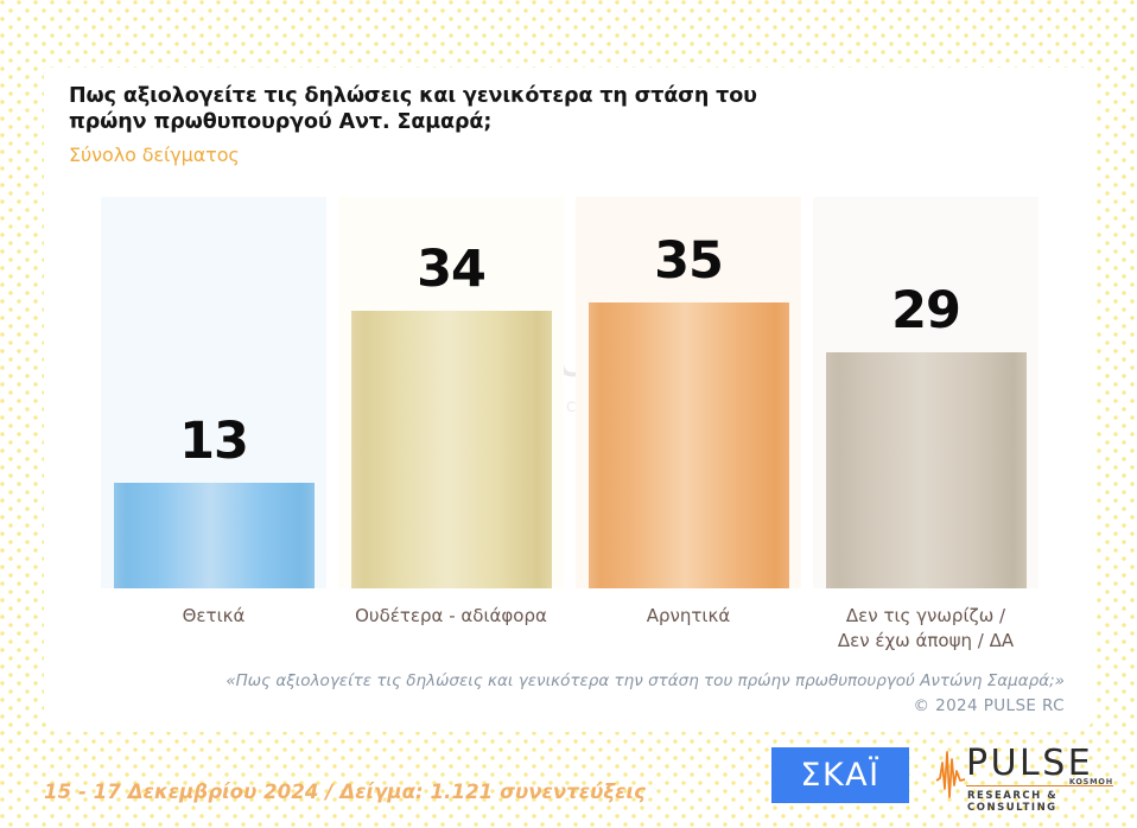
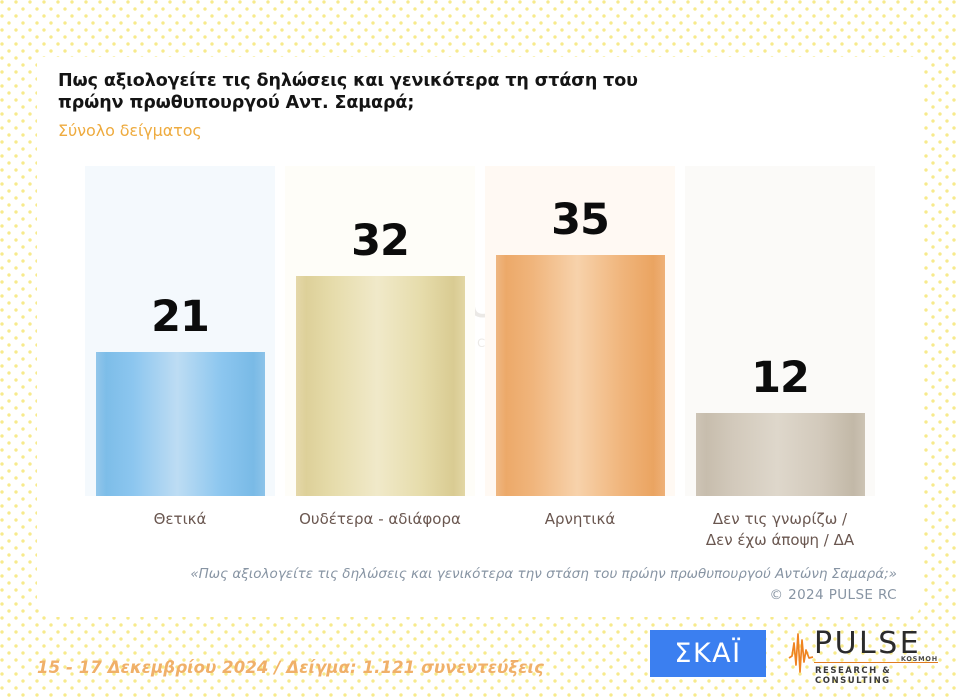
Θετικά: 13 -> 21
Ουδέτερα - αδιάφορα: 34 -> 32
Δεν τις γνωρίζω / Δεν έχω άποψη / ΔΑ: 29 -> 12
